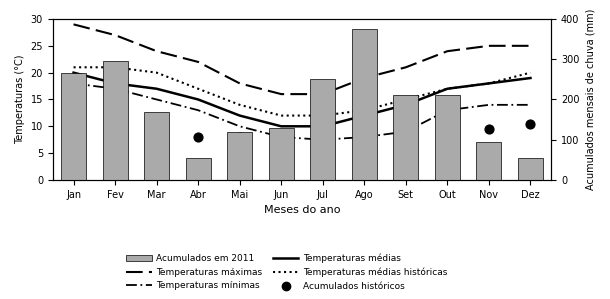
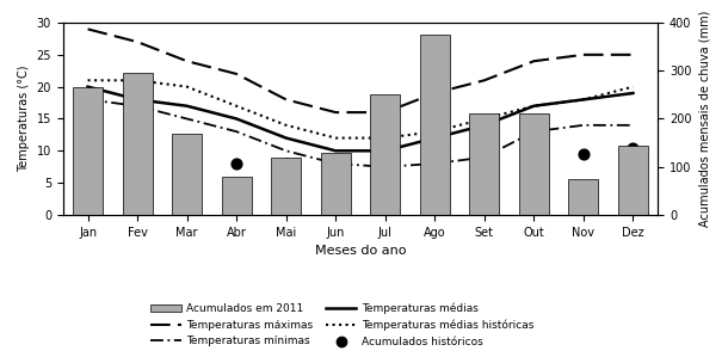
Acumulados em 2011/Abr: 55 -> 80
Acumulados em 2011/Nov: 95 -> 75
Acumulados em 2011/Dez: 55 -> 145
